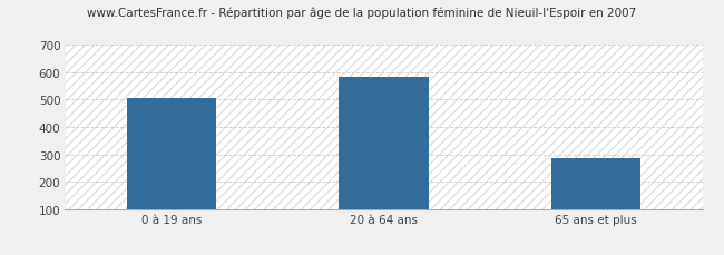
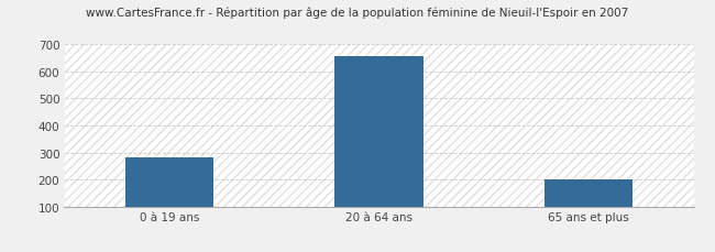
0 à 19 ans: 505 -> 280
20 à 64 ans: 585 -> 655
65 ans et plus: 285 -> 199
